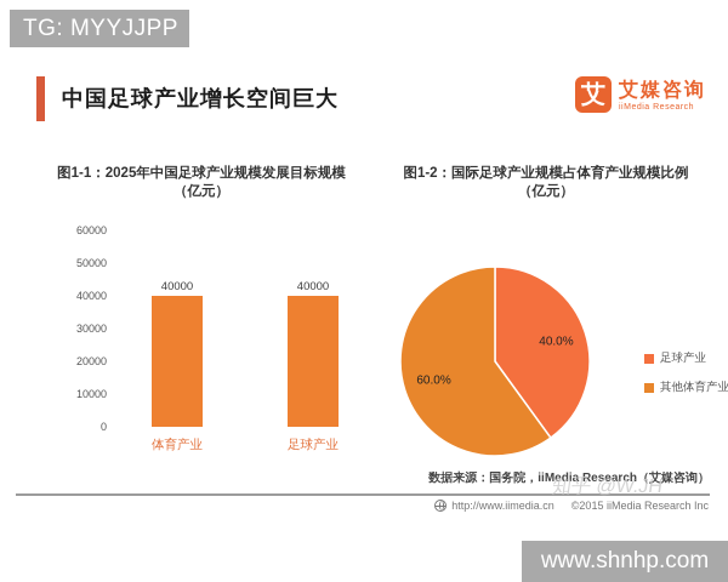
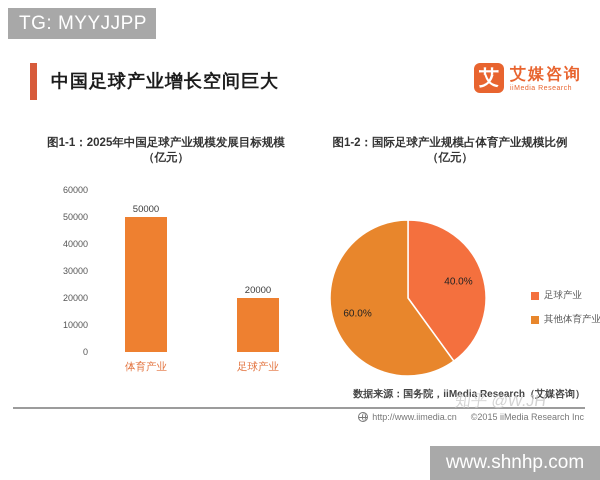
图1-1：2025年中国足球产业规模发展目标规模/体育产业: 40000 -> 50000
图1-1：2025年中国足球产业规模发展目标规模/足球产业: 40000 -> 20000
